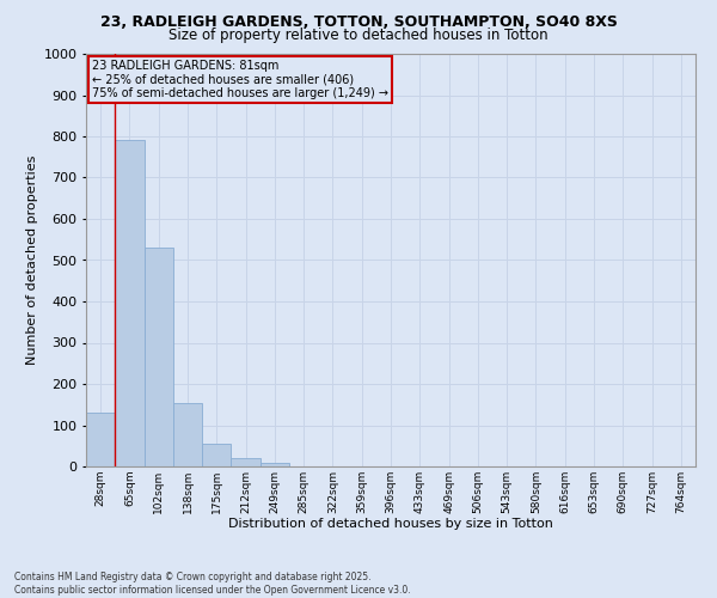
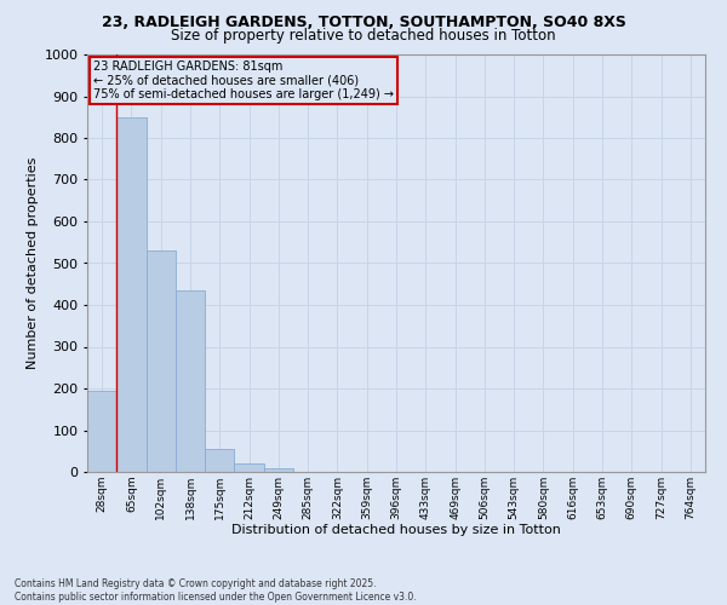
28sqm: 130 -> 195
65sqm: 790 -> 850
138sqm: 155 -> 435
